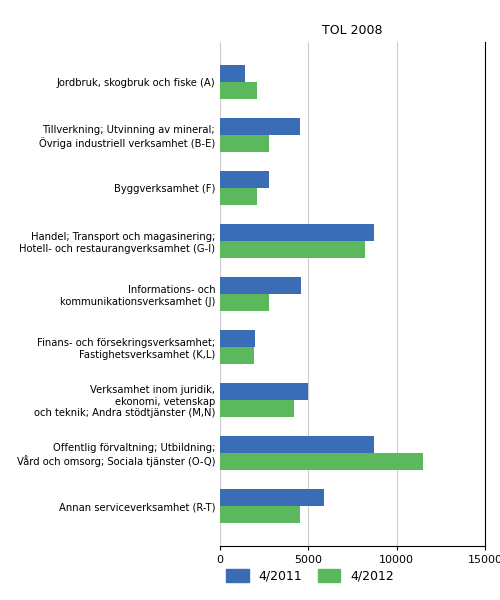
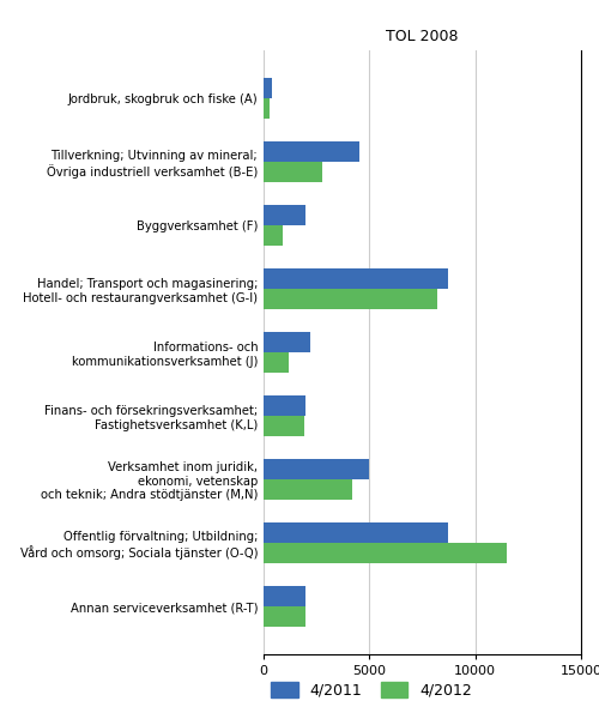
4/2011/Jordbruk, skogbruk och fiske (A): 1400 -> 400
4/2012/Jordbruk, skogbruk och fiske (A): 2100 -> 300
4/2011/Byggverksamhet (F): 2800 -> 2000
4/2012/Byggverksamhet (F): 2100 -> 900
4/2011/Informations- och kommunikationsverksamhet (J): 4600 -> 2200
4/2012/Informations- och kommunikationsverksamhet (J): 2800 -> 1200
4/2011/Annan serviceverksamhet (R-T): 5900 -> 2000
4/2012/Annan serviceverksamhet (R-T): 4500 -> 2000
